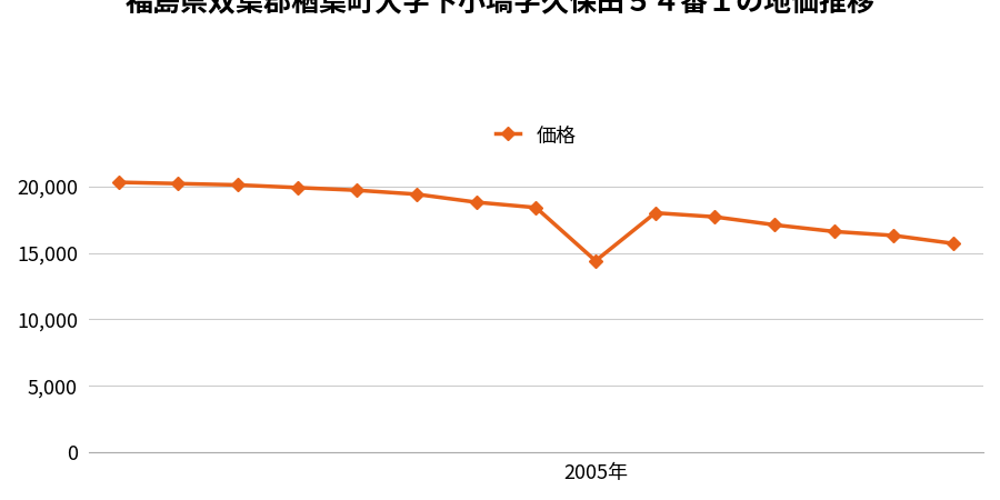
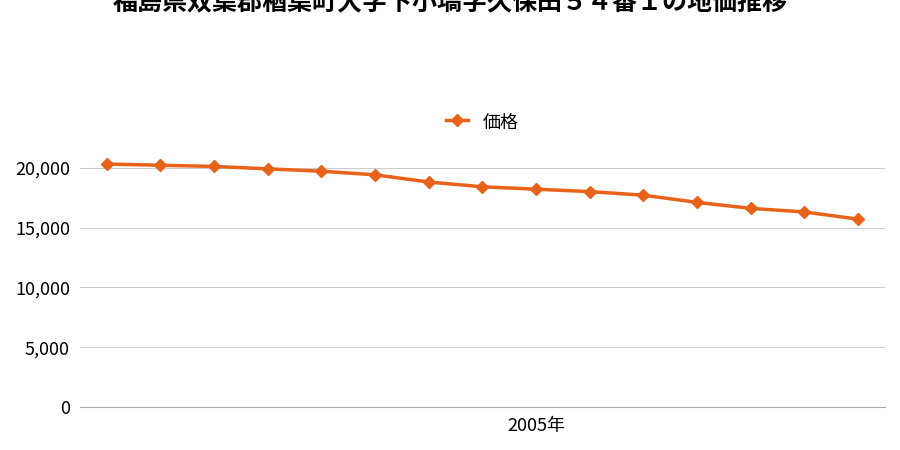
2005年: 14,400 -> 18,200
